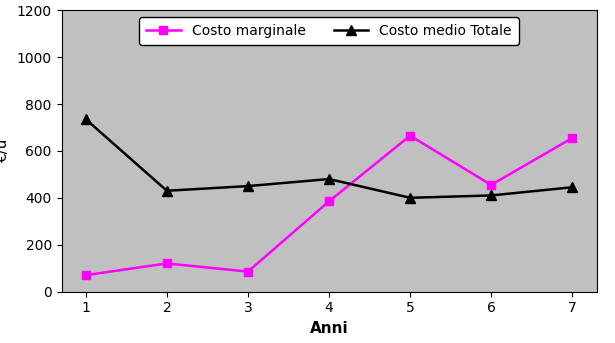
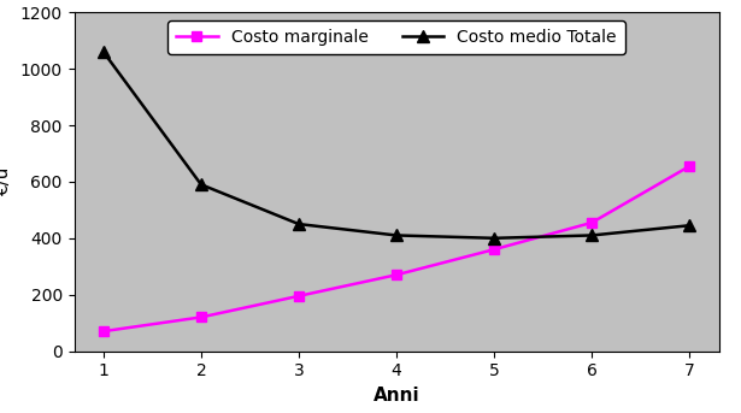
Costo medio Totale/1: 735 -> 1060
Costo medio Totale/2: 430 -> 590
Costo marginale/3: 85 -> 195
Costo marginale/4: 385 -> 270
Costo medio Totale/4: 480 -> 410
Costo marginale/5: 665 -> 360
